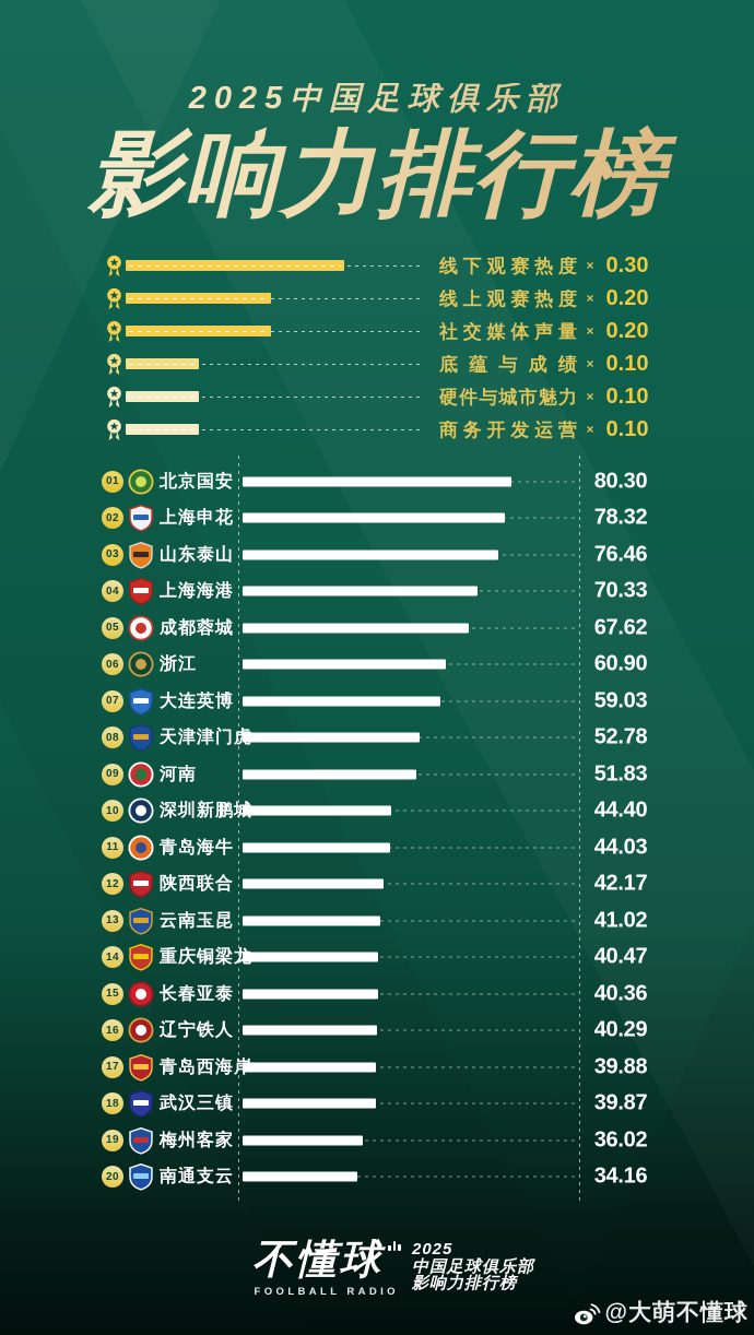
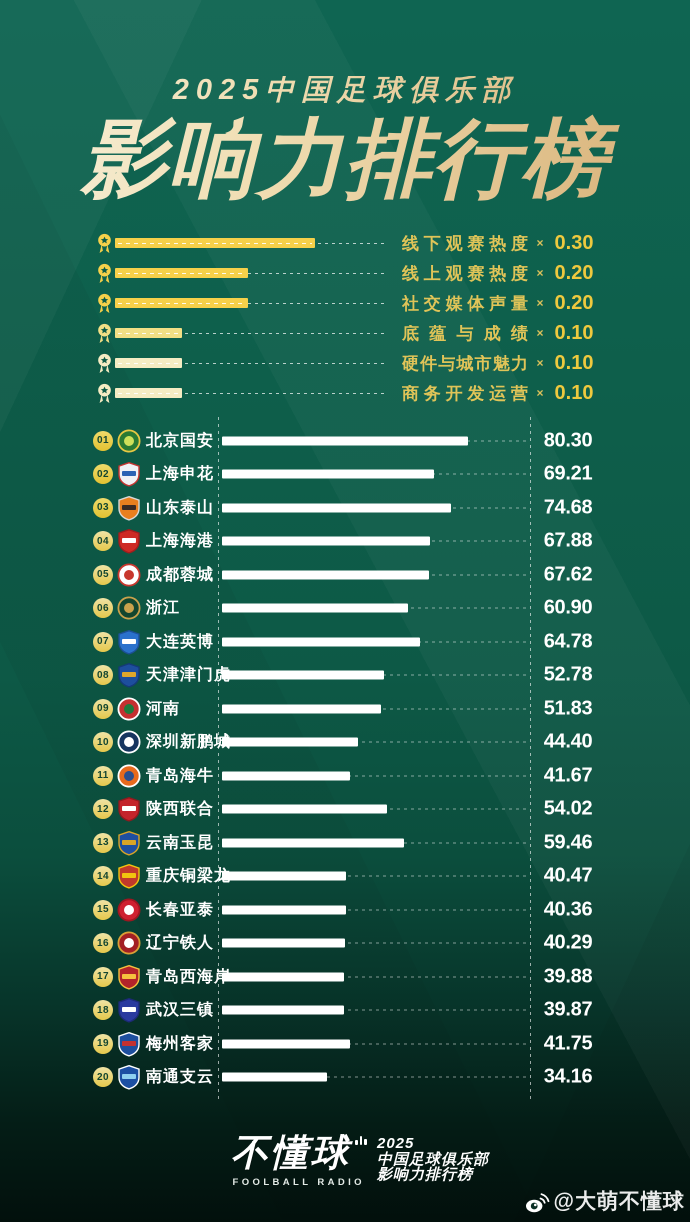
2025中国足球俱乐部影响力排行榜/上海申花: 78.32 -> 69.21
2025中国足球俱乐部影响力排行榜/山东泰山: 76.46 -> 74.68
2025中国足球俱乐部影响力排行榜/上海海港: 70.33 -> 67.88
2025中国足球俱乐部影响力排行榜/大连英博: 59.03 -> 64.78
2025中国足球俱乐部影响力排行榜/青岛海牛: 44.03 -> 41.67
2025中国足球俱乐部影响力排行榜/陕西联合: 42.17 -> 54.02
2025中国足球俱乐部影响力排行榜/云南玉昆: 41.02 -> 59.46
2025中国足球俱乐部影响力排行榜/梅州客家: 36.02 -> 41.75
